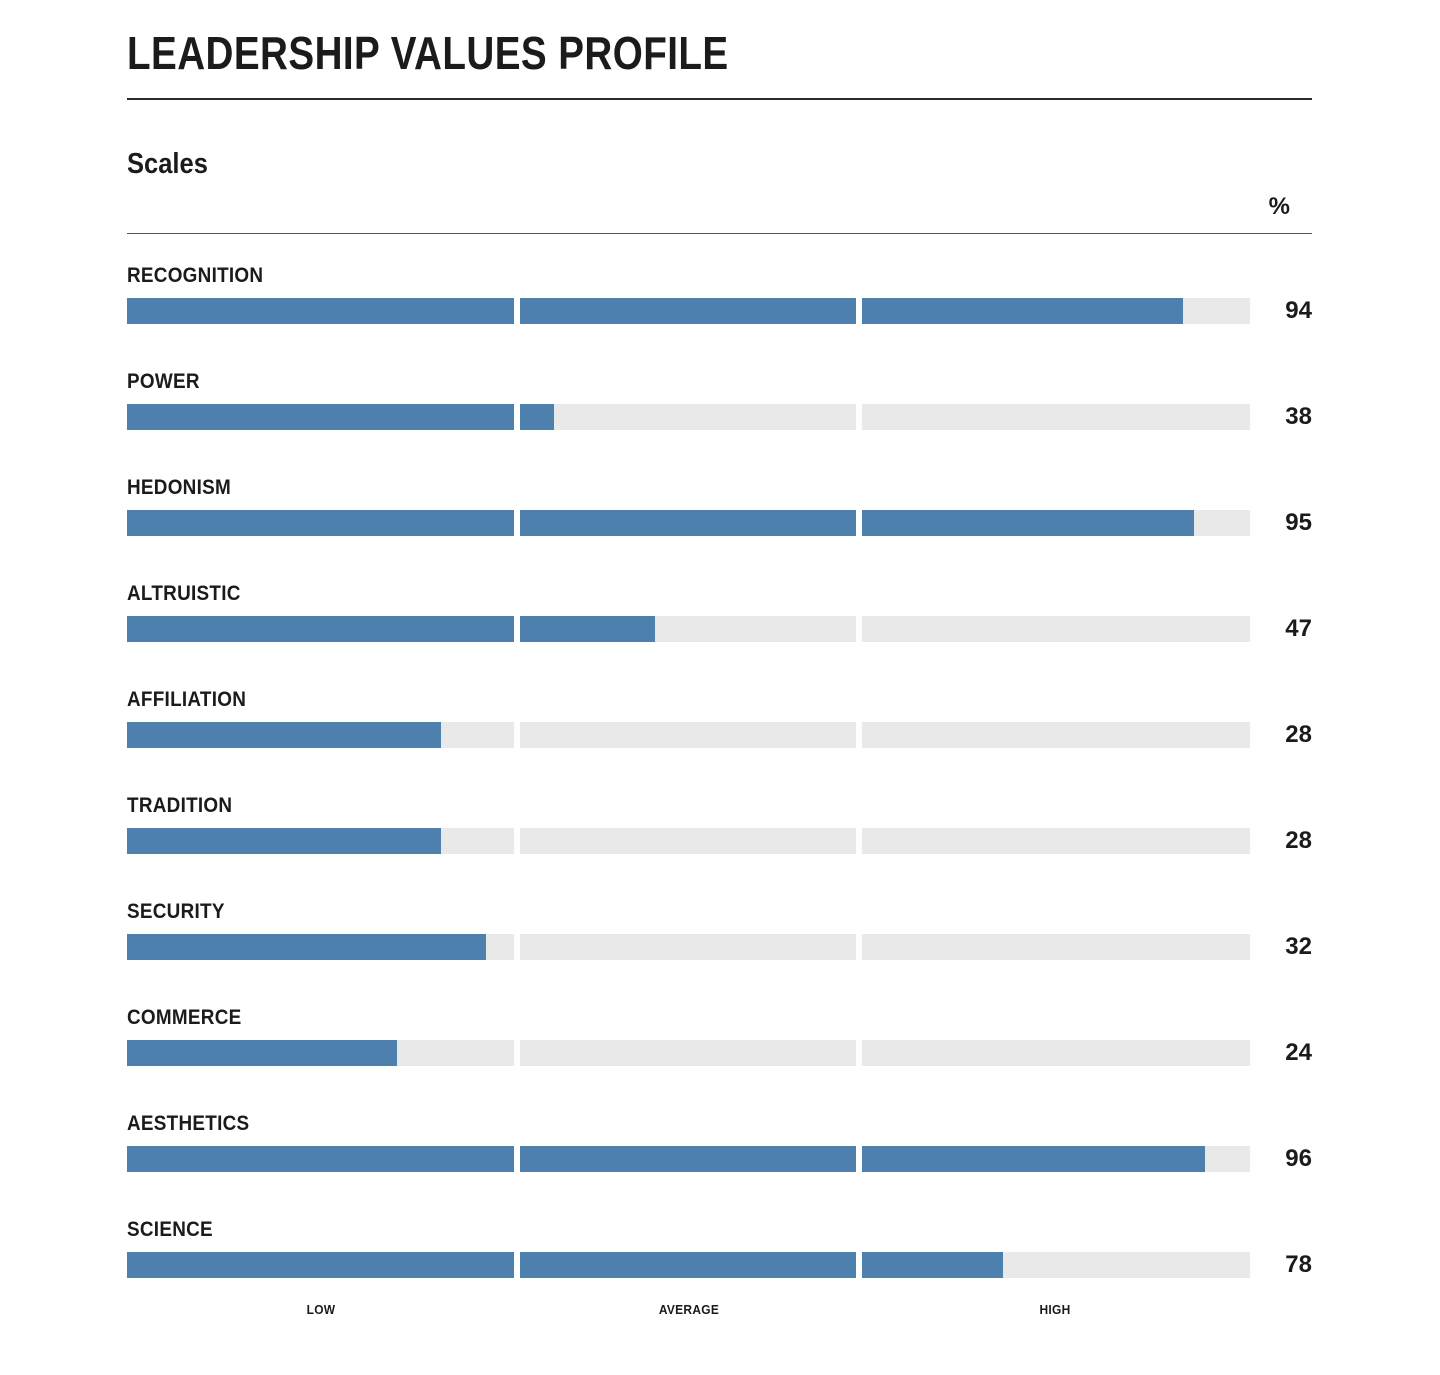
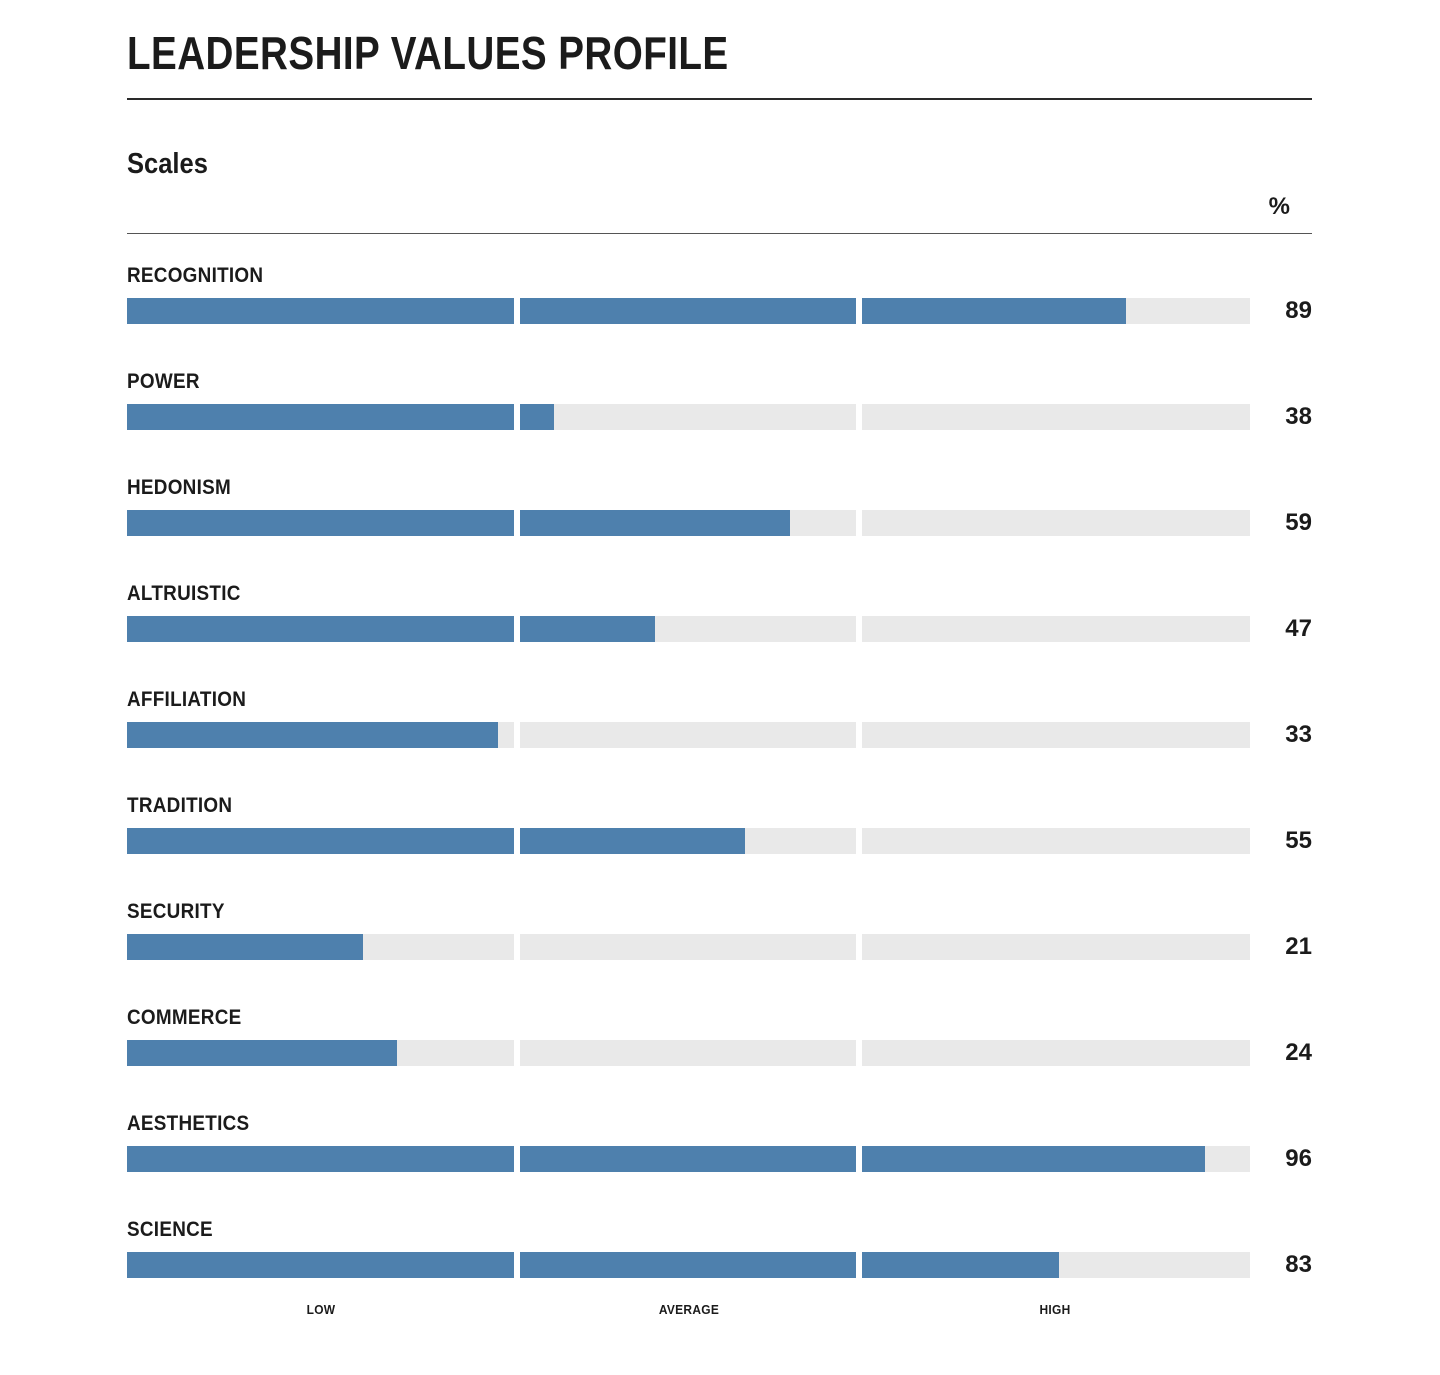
RECOGNITION: 94 -> 89
HEDONISM: 95 -> 59
AFFILIATION: 28 -> 33
TRADITION: 28 -> 55
SECURITY: 32 -> 21
SCIENCE: 78 -> 83
